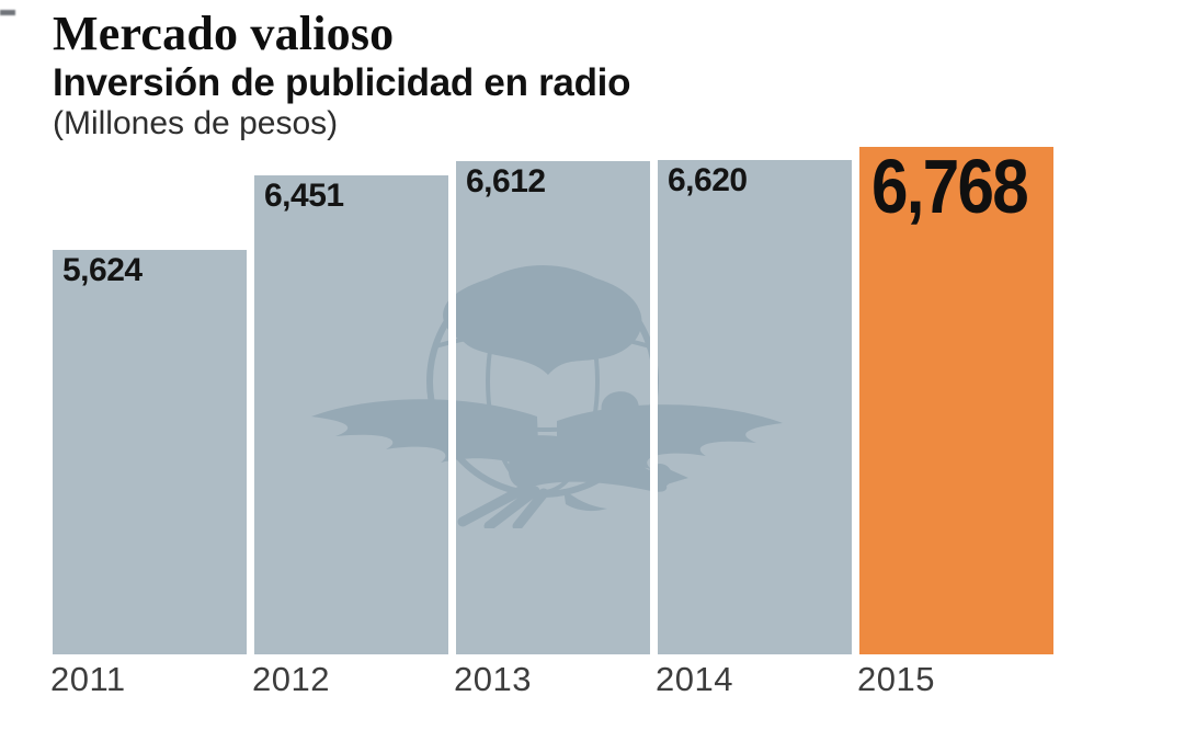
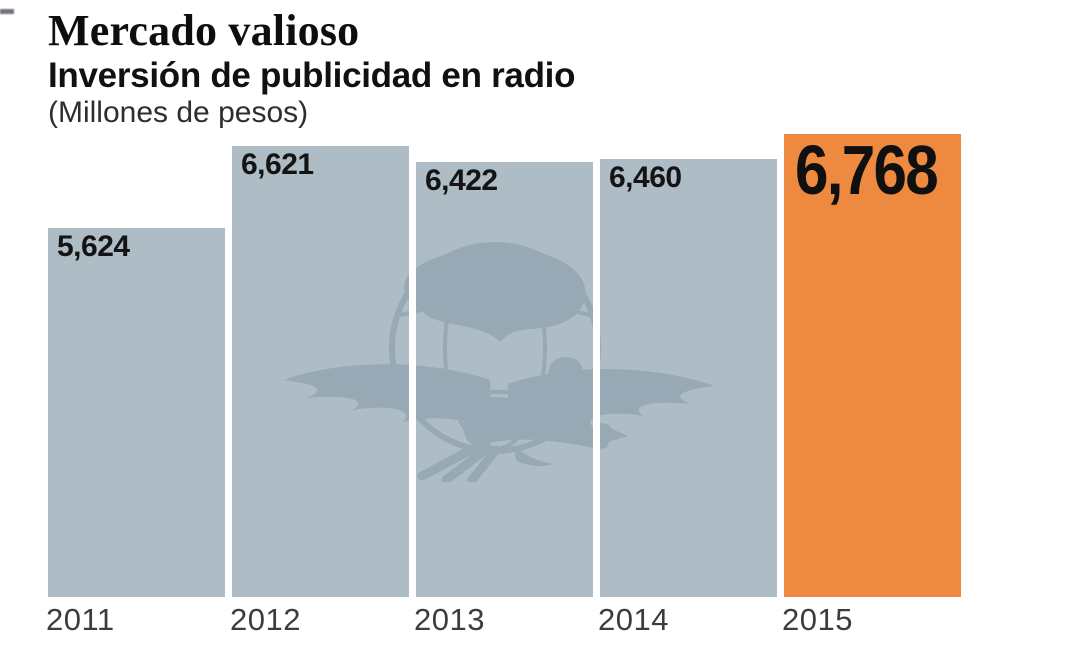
2012: 6,451 -> 6,621
2013: 6,612 -> 6,422
2014: 6,620 -> 6,460
